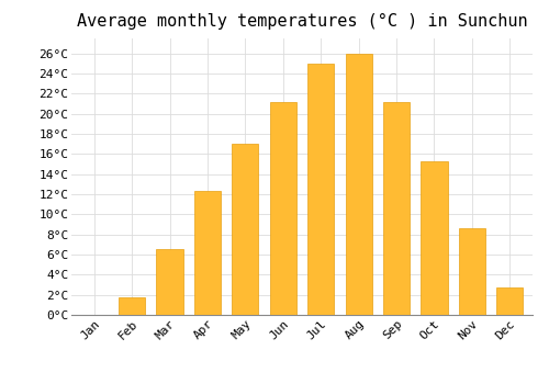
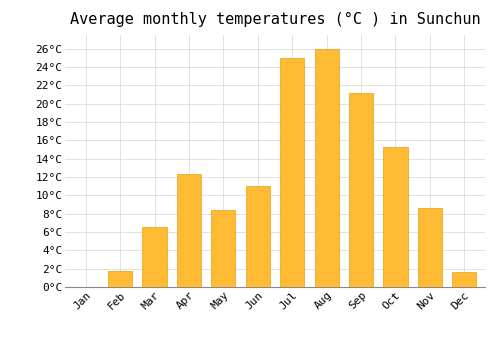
May: 17.0°C -> 8.4°C
Jun: 21.2°C -> 11.0°C
Dec: 2.7°C -> 1.6°C
